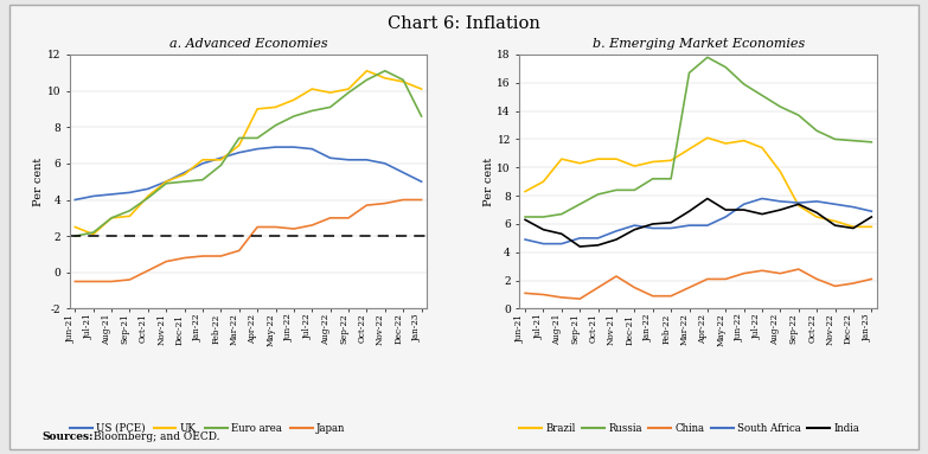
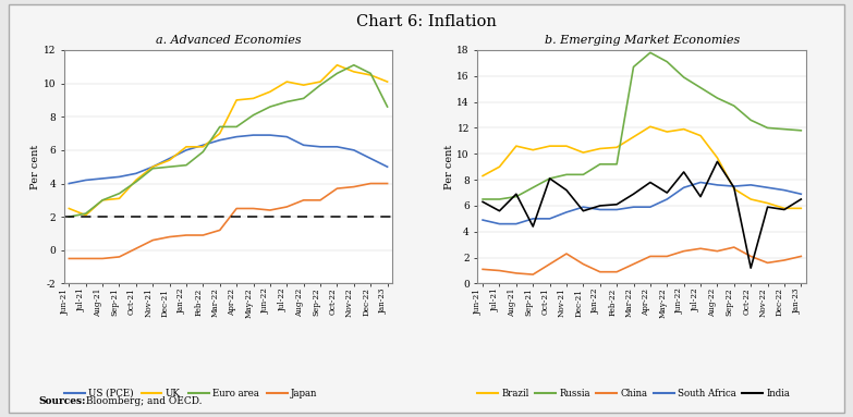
b. Emerging Market Economies/India/Aug-21: 5.3 -> 6.9
b. Emerging Market Economies/India/Oct-21: 4.5 -> 8.1
b. Emerging Market Economies/India/Nov-21: 4.9 -> 7.2
b. Emerging Market Economies/India/Jun-22: 7.0 -> 8.6
b. Emerging Market Economies/India/Aug-22: 7.0 -> 9.4
b. Emerging Market Economies/India/Oct-22: 6.8 -> 1.2
